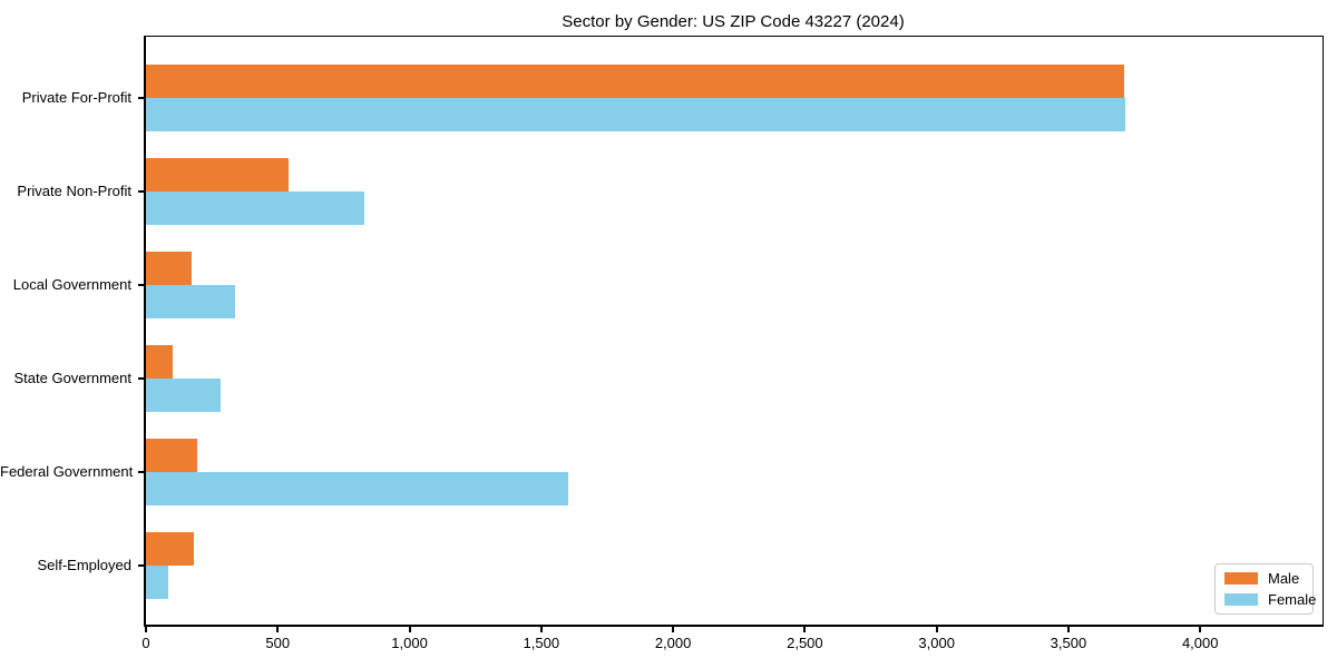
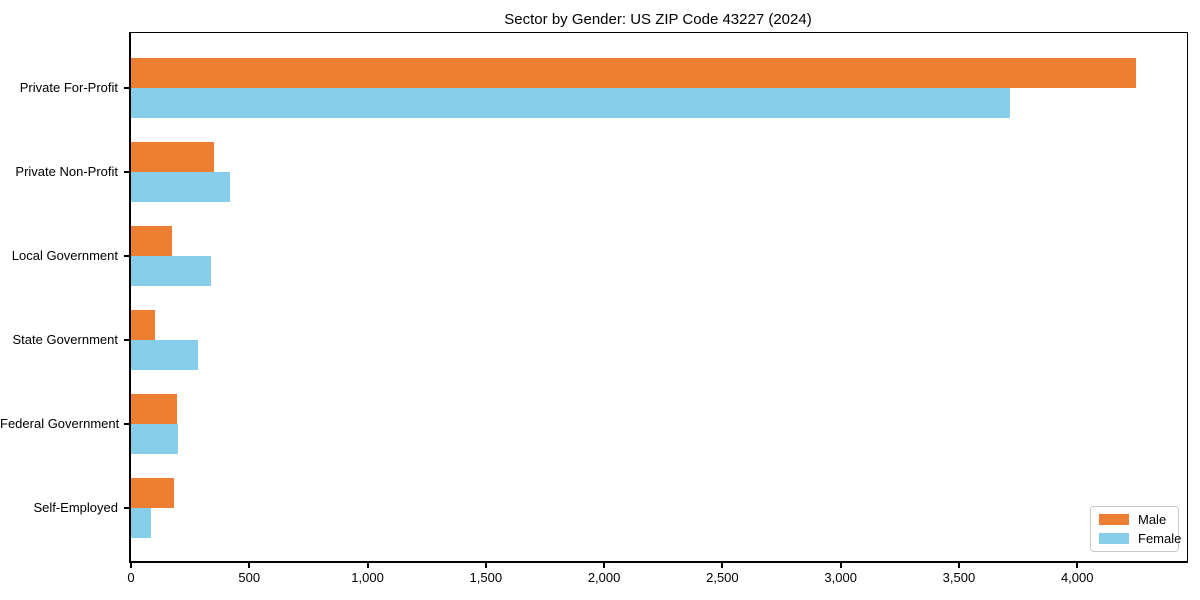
Male/Private For-Profit: 3710 -> 4250
Male/Private Non-Profit: 540 -> 350
Female/Private Non-Profit: 830 -> 420
Female/Federal Government: 1600 -> 200
